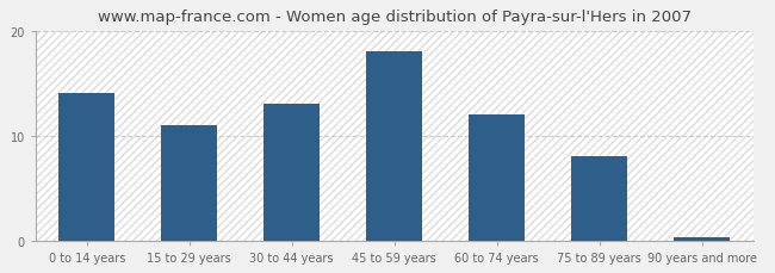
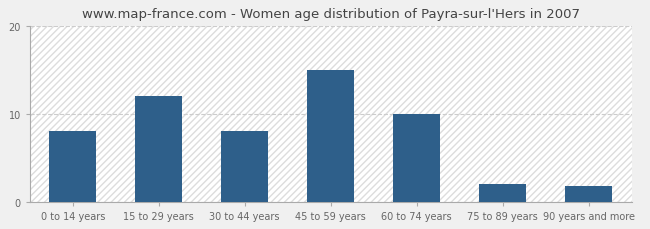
0 to 14 years: 14.0 -> 8.0
15 to 29 years: 11.0 -> 12.0
30 to 44 years: 13.0 -> 8.0
45 to 59 years: 18.0 -> 15.0
60 to 74 years: 12.0 -> 10.0
75 to 89 years: 8.0 -> 2.0
90 years and more: 0.3 -> 1.8
